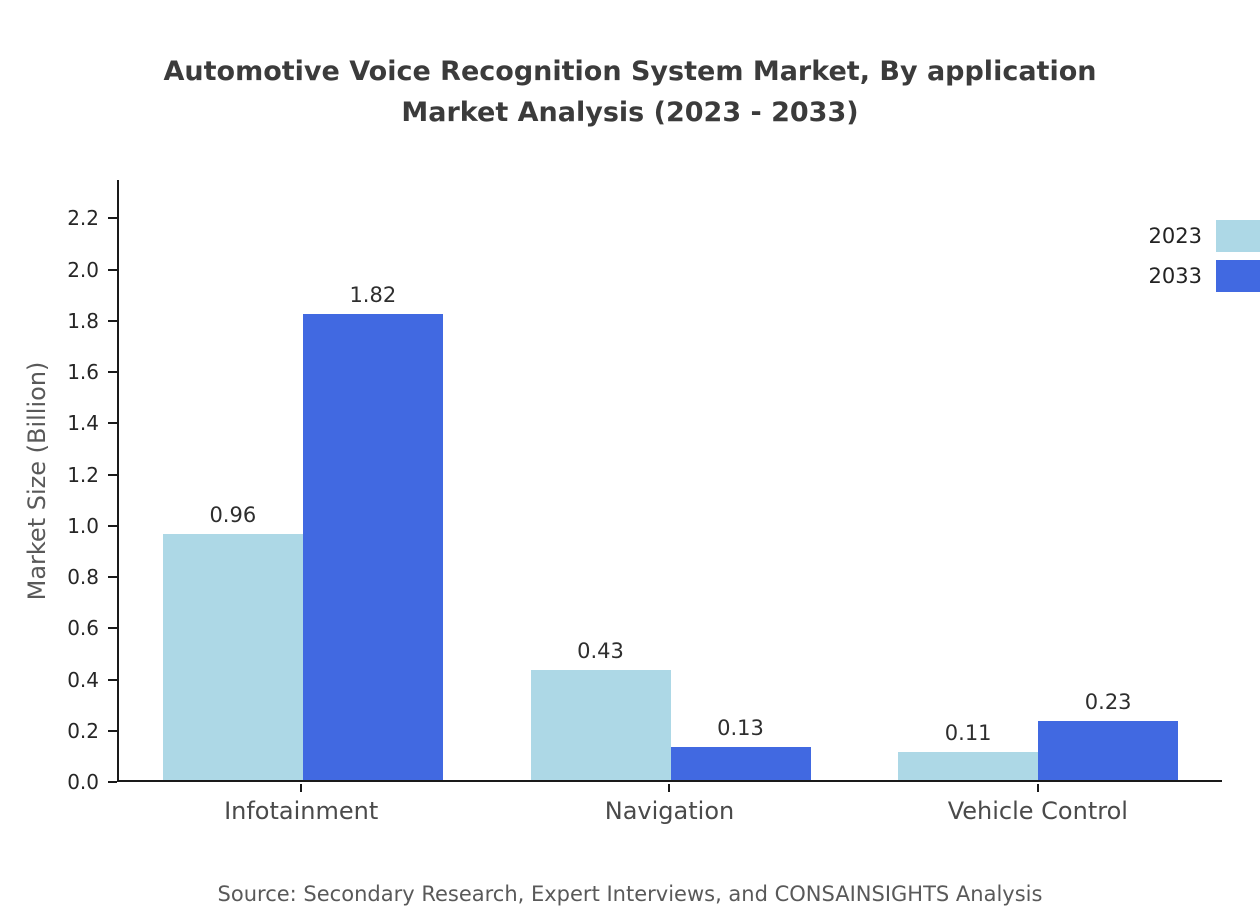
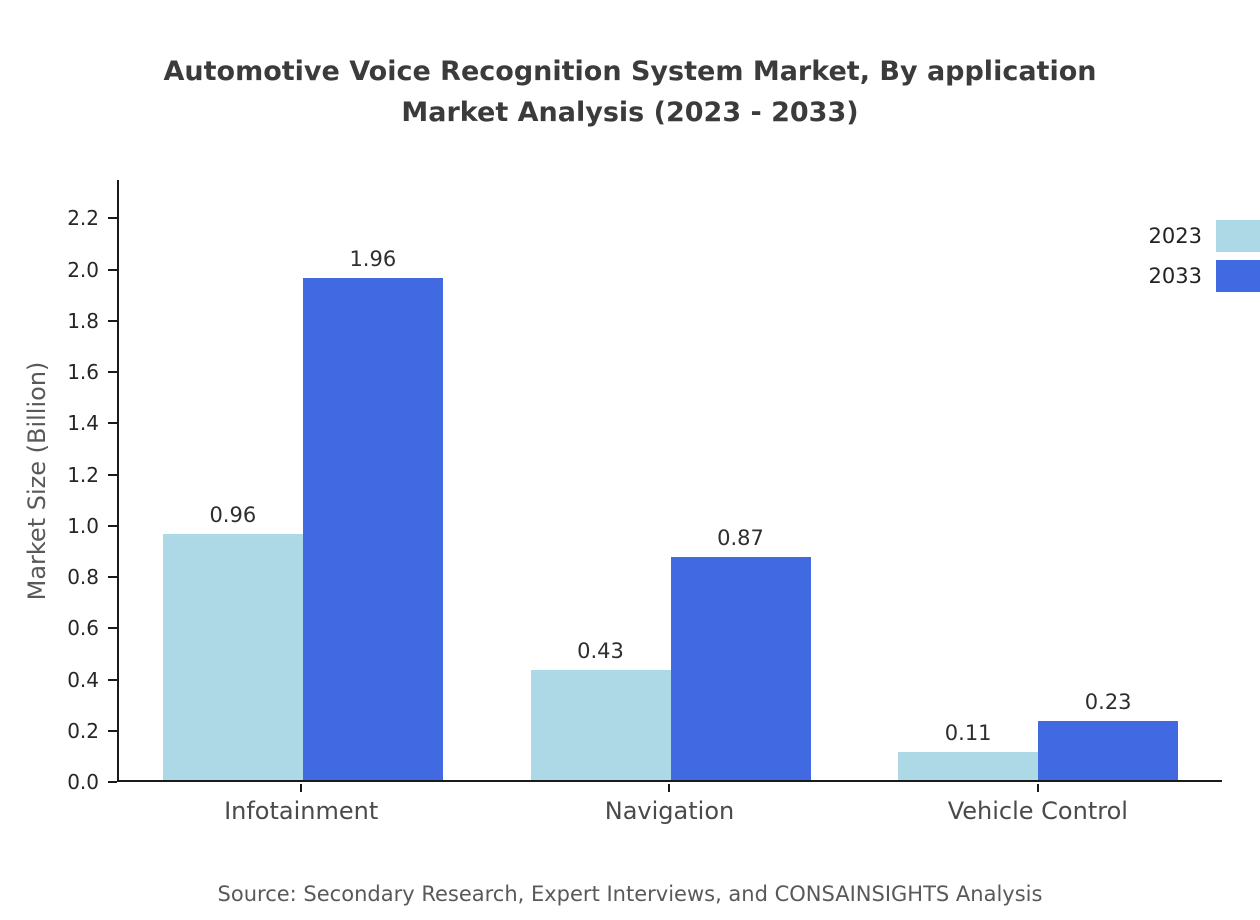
2033/Infotainment: 1.82 -> 1.96
2033/Navigation: 0.13 -> 0.87
